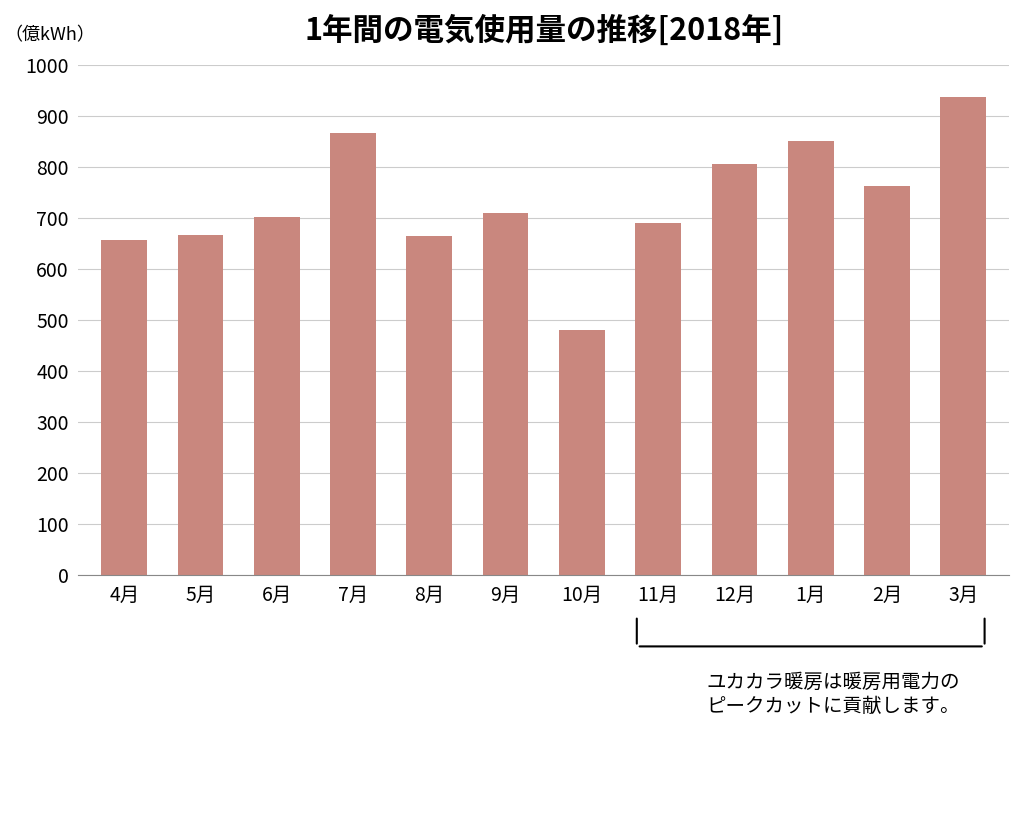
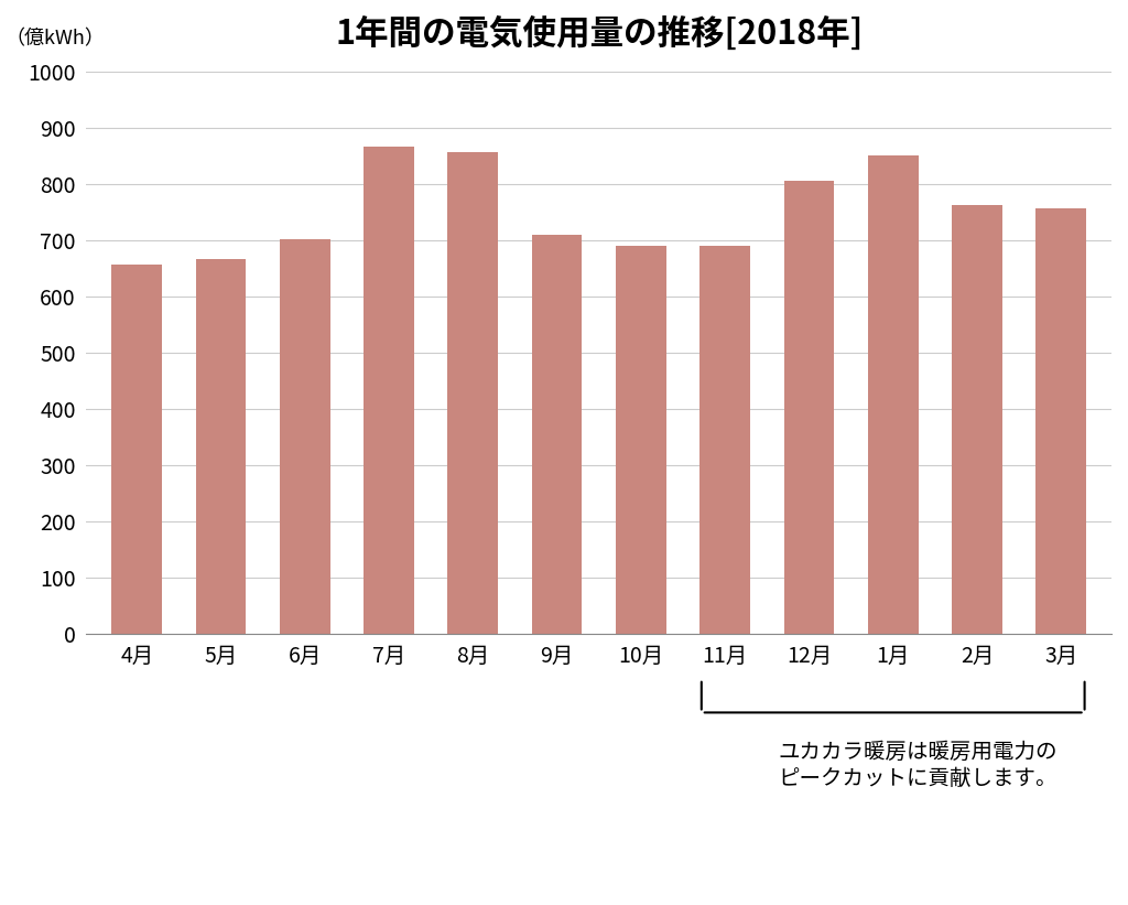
8月: 664 -> 856
10月: 480 -> 690
3月: 938 -> 756
